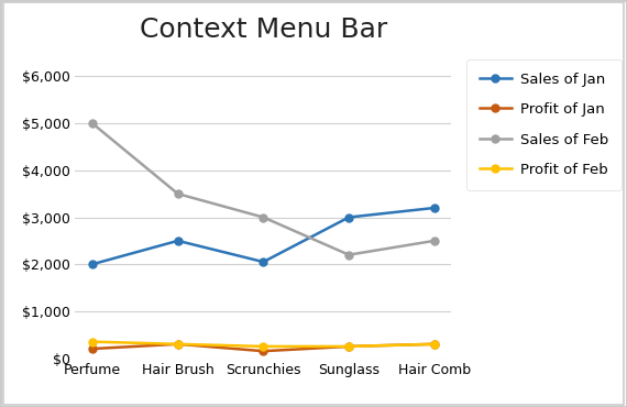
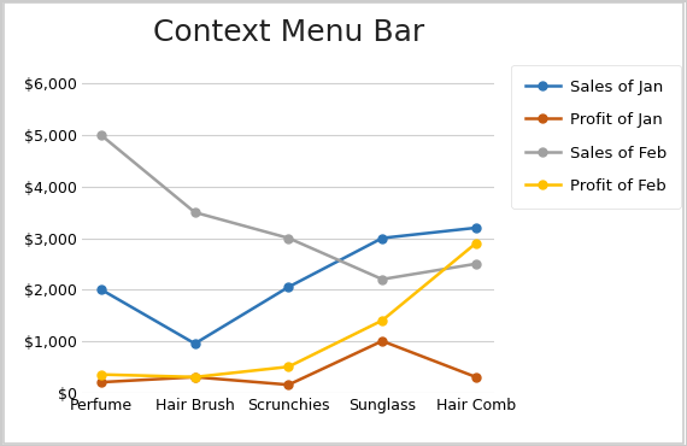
Sales of Jan/Hair Brush: $2,500 -> $950
Profit of Feb/Scrunchies: $250 -> $500
Profit of Jan/Sunglass: $250 -> $1,000
Profit of Feb/Sunglass: $250 -> $1,400
Profit of Feb/Hair Comb: $300 -> $2,900
